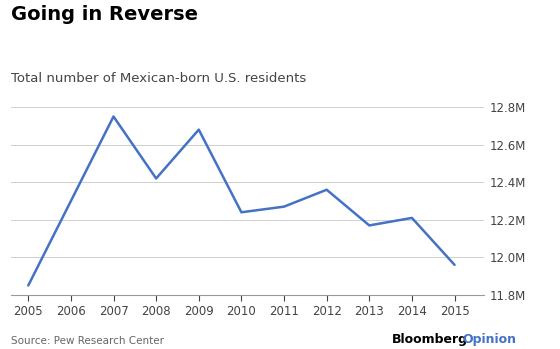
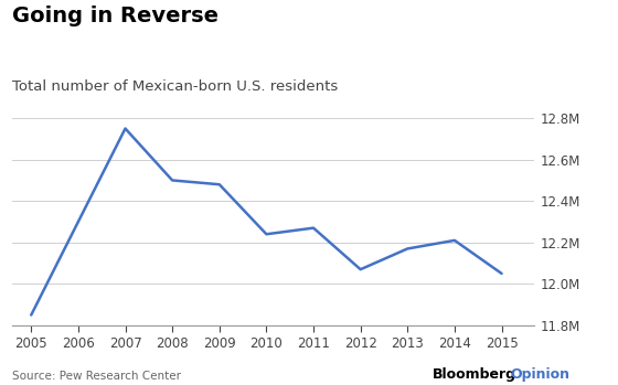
2008: 12.42M -> 12.50M
2009: 12.68M -> 12.48M
2012: 12.36M -> 12.07M
2015: 11.96M -> 12.05M
